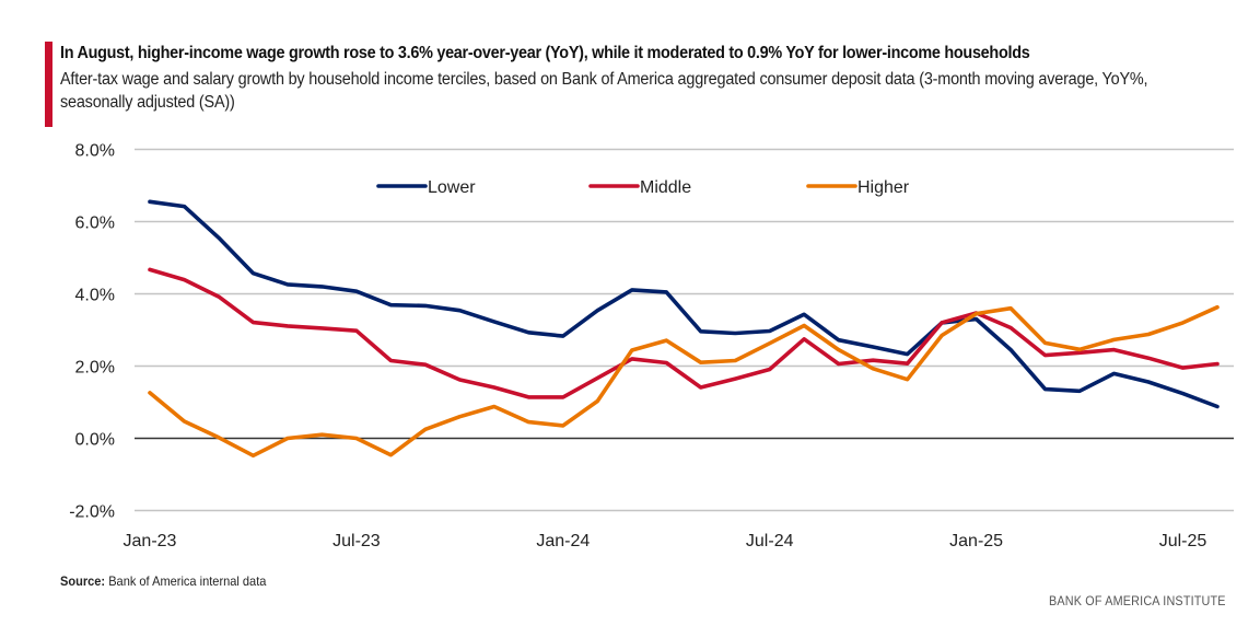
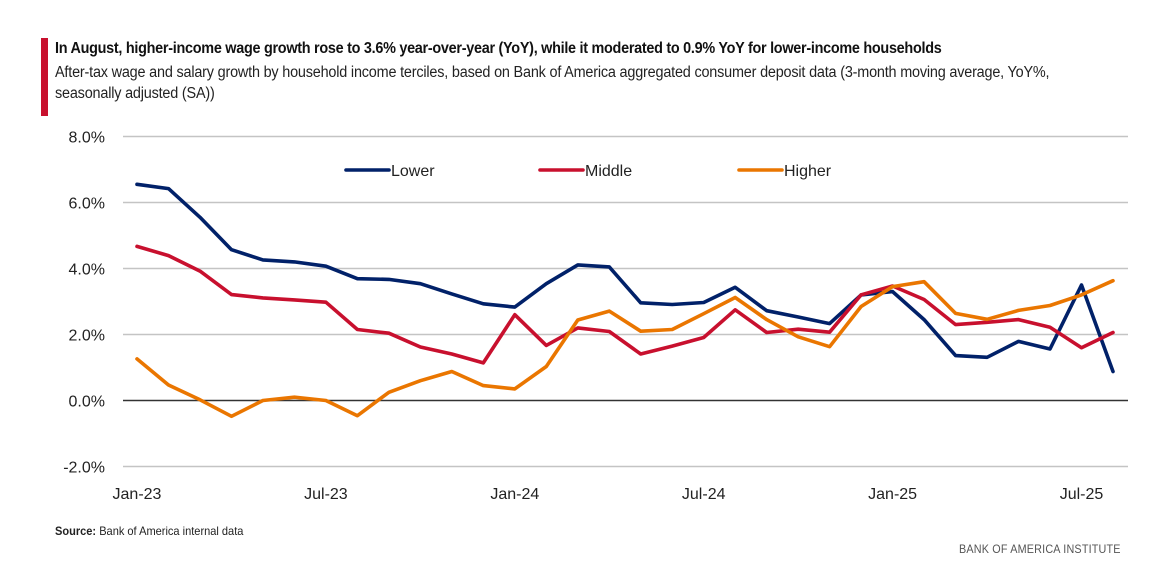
Middle/Jan-24: 1.1% -> 2.6%
Lower/Jul-25: 1.2% -> 3.5%
Middle/Jul-25: 1.9% -> 1.6%
